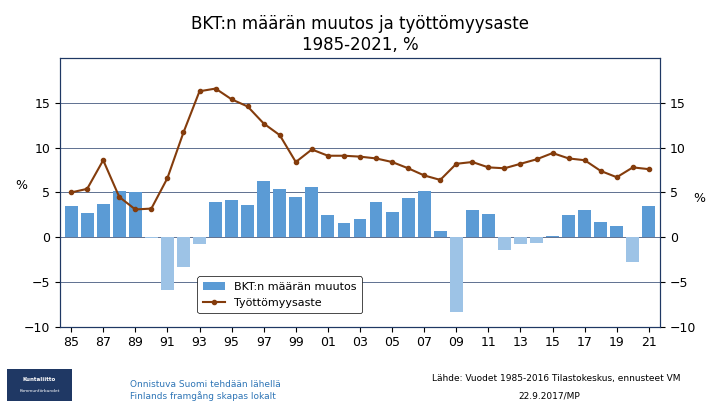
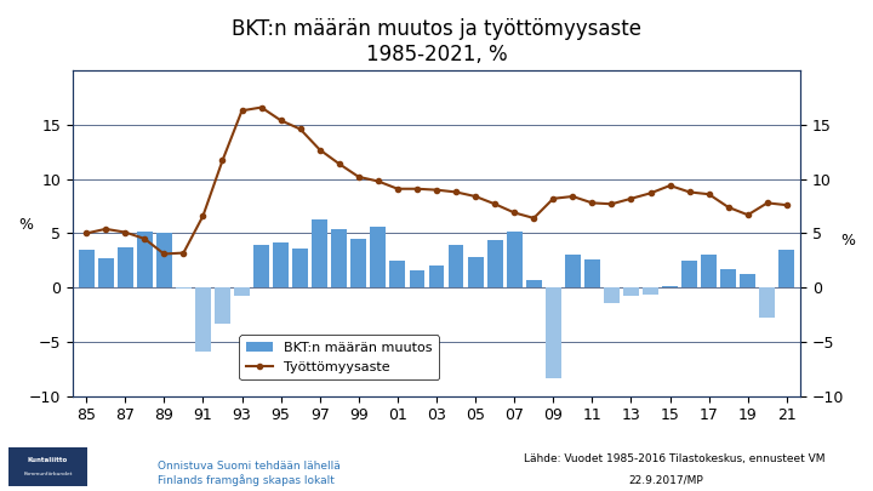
Työttömyysaste/87: 8.6 -> 5.1
Työttömyysaste/99: 8.4 -> 10.2
